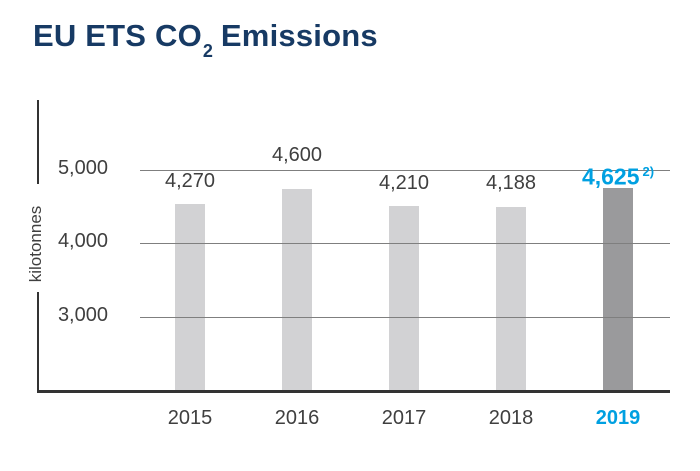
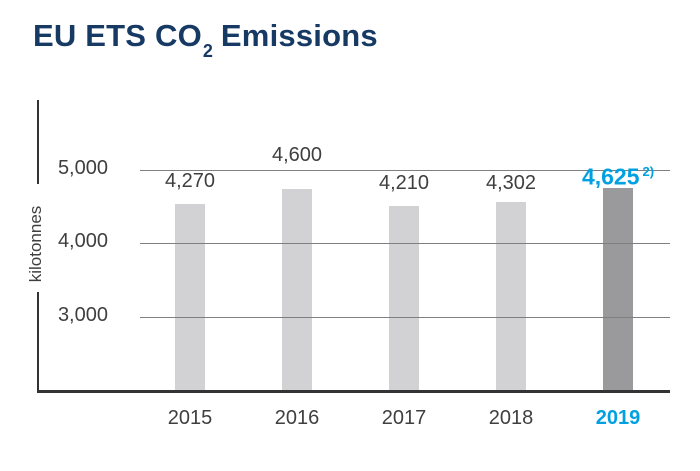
2018: 4,188 -> 4,302
